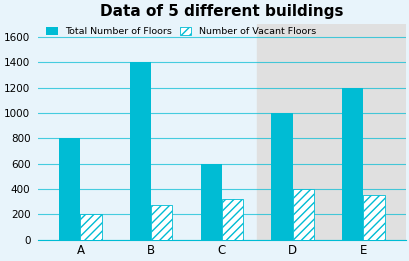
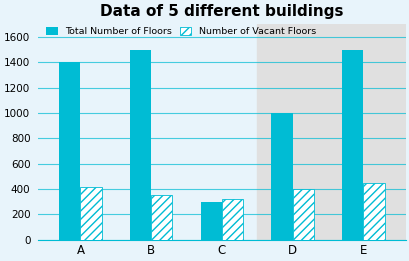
Total Number of Floors/A: 800 -> 1400
Number of Vacant Floors/A: 200 -> 420
Total Number of Floors/B: 1400 -> 1500
Number of Vacant Floors/B: 280 -> 350
Total Number of Floors/C: 600 -> 300
Total Number of Floors/E: 1200 -> 1500
Number of Vacant Floors/E: 350 -> 450
